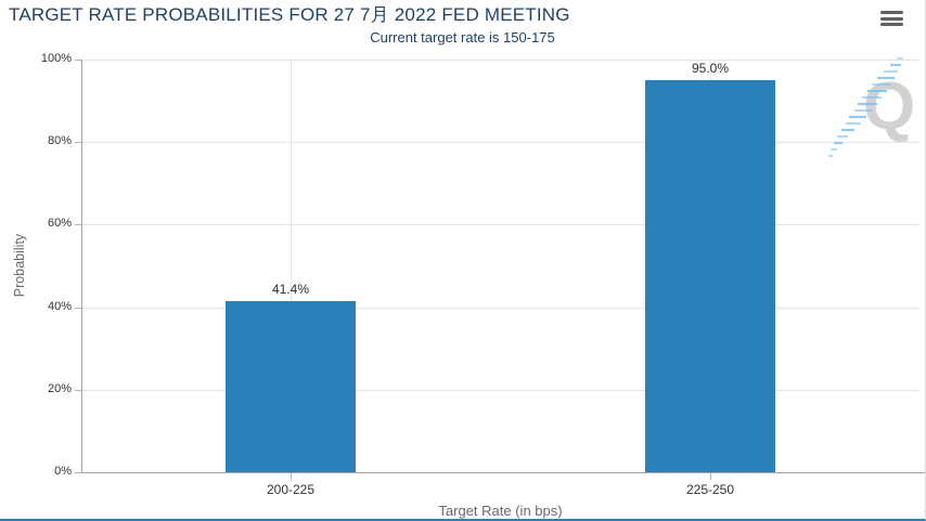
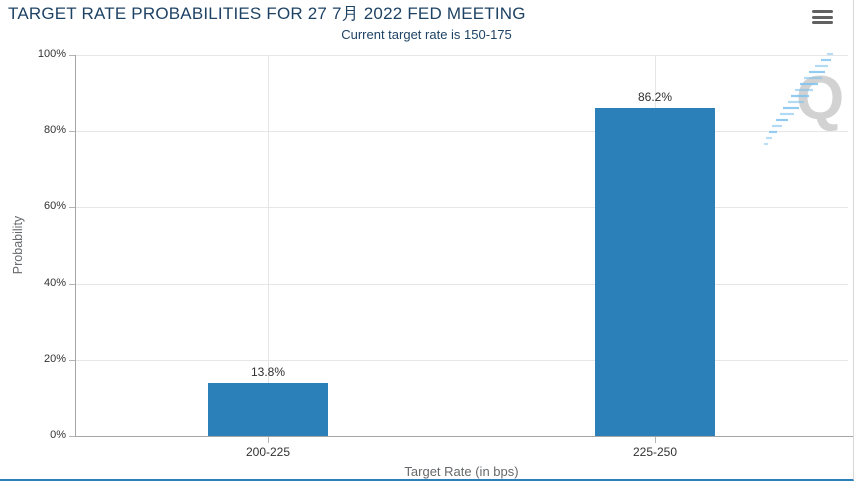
200-225: 41.4% -> 13.8%
225-250: 95.0% -> 86.2%
